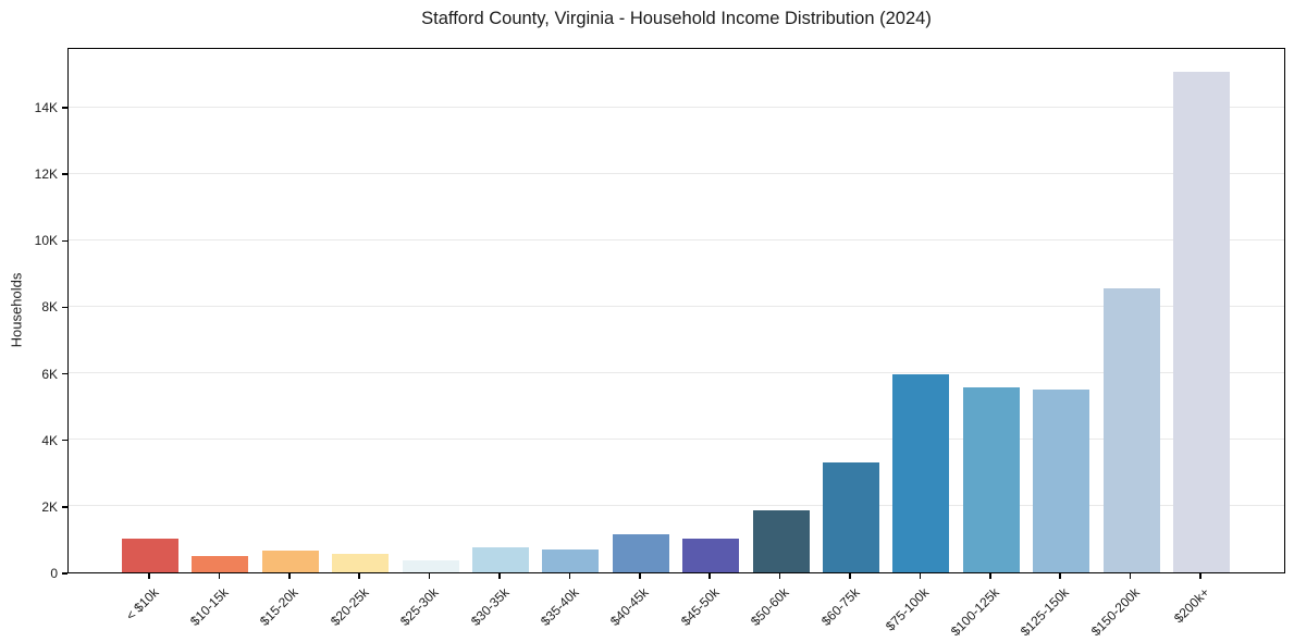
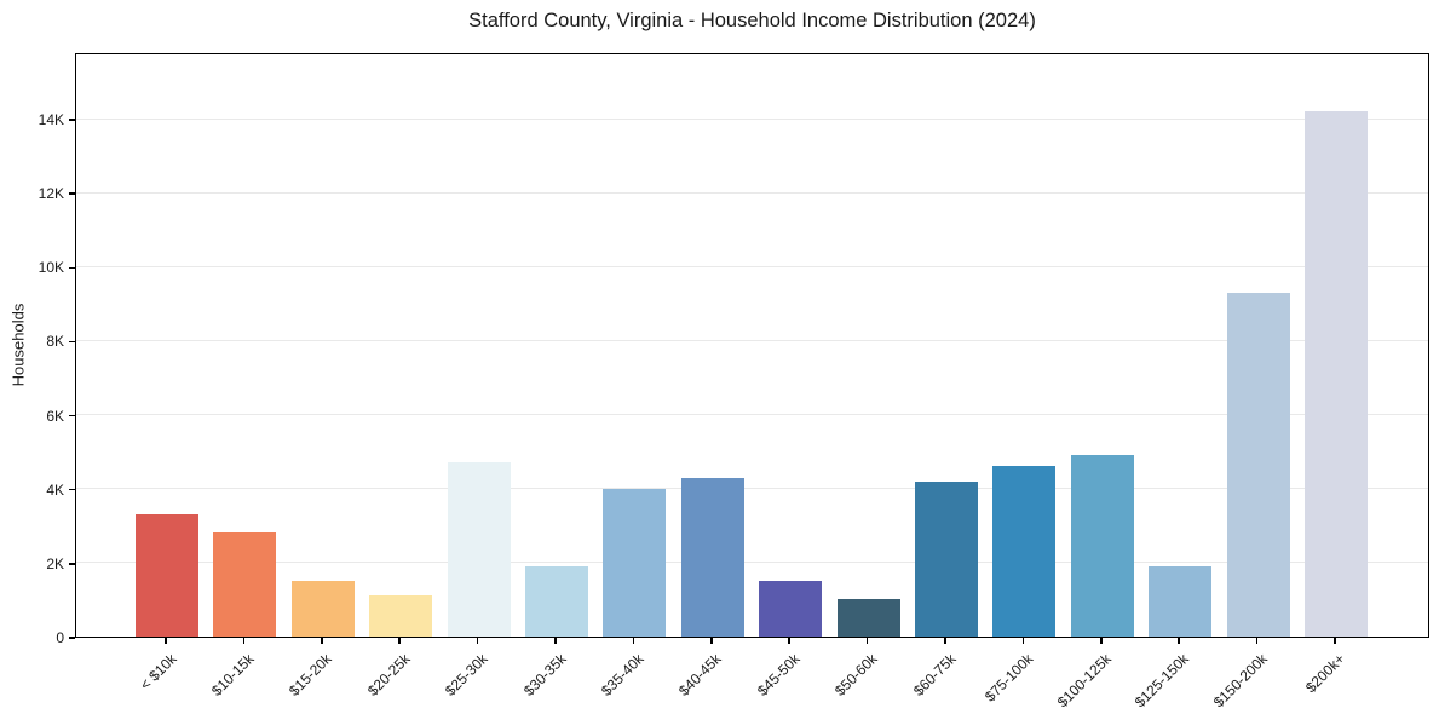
< $10k: 1.0K -> 3.3K
$10-15k: 0.5K -> 2.8K
$15-20k: 0.7K -> 1.5K
$20-25k: 0.6K -> 1.1K
$25-30k: 0.4K -> 4.7K
$30-35k: 0.8K -> 1.9K
$35-40k: 0.7K -> 4.0K
$40-45k: 1.2K -> 4.3K
$45-50k: 1.0K -> 1.5K
$50-60k: 1.8K -> 1.0K
$60-75k: 3.3K -> 4.2K
$75-100k: 6.0K -> 4.6K
$100-125k: 5.6K -> 4.9K
$125-150k: 5.5K -> 1.9K
$150-200k: 8.6K -> 9.3K
$200k+: 15.0K -> 14.2K
